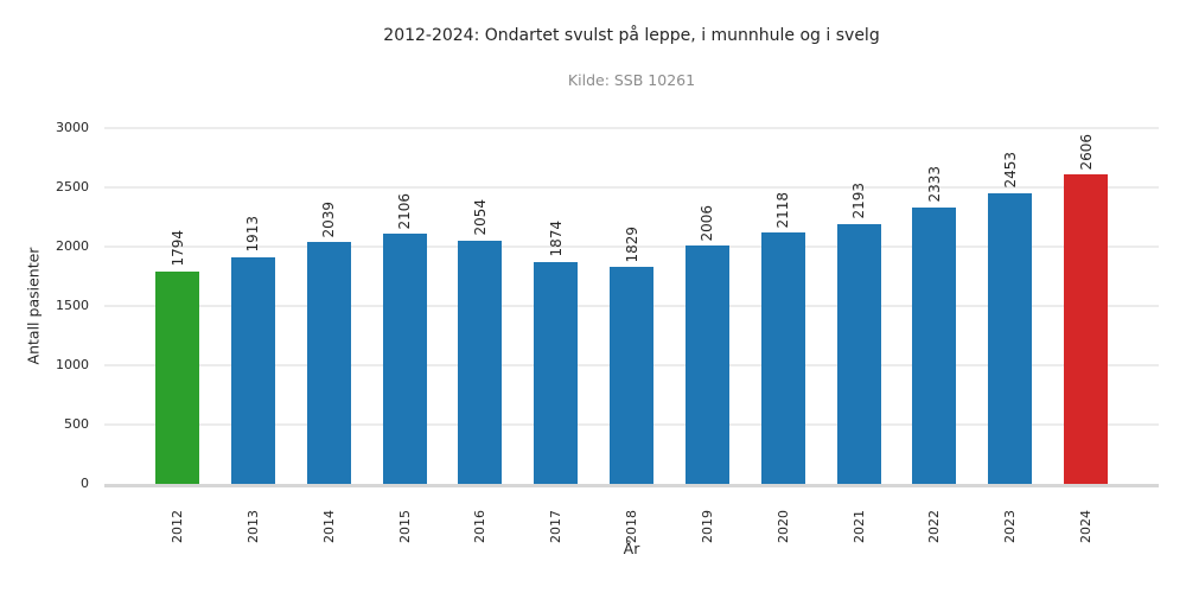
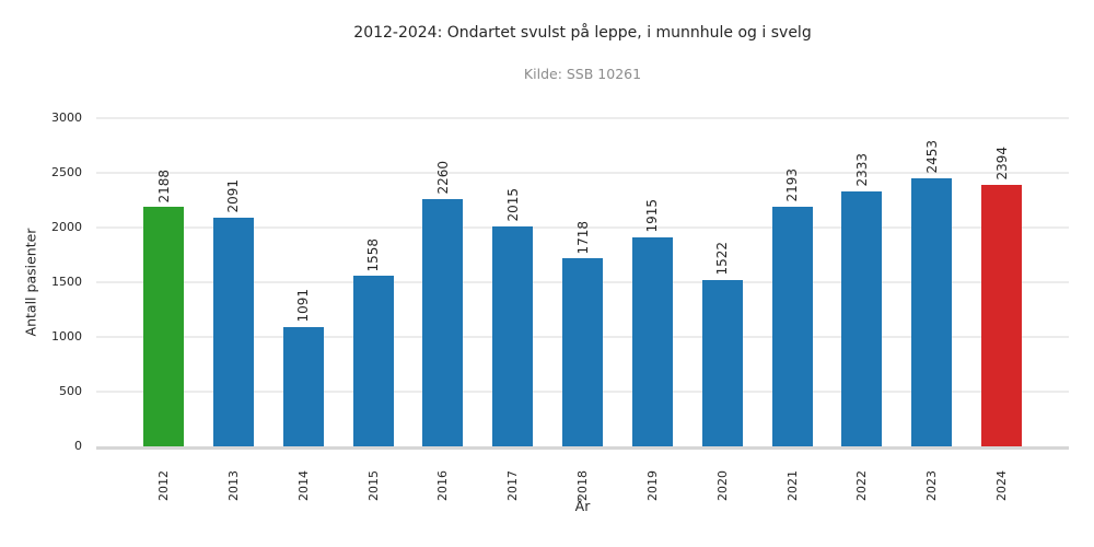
2012: 1794 -> 2188
2013: 1913 -> 2091
2014: 2039 -> 1091
2015: 2106 -> 1558
2016: 2054 -> 2260
2017: 1874 -> 2015
2018: 1829 -> 1718
2019: 2006 -> 1915
2020: 2118 -> 1522
2024: 2606 -> 2394
